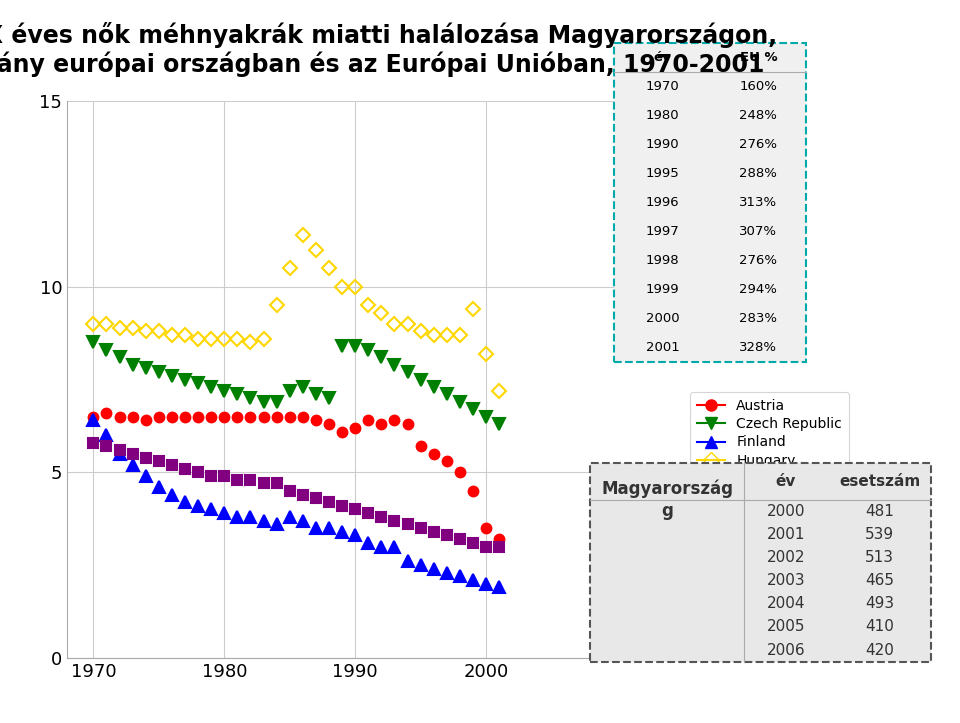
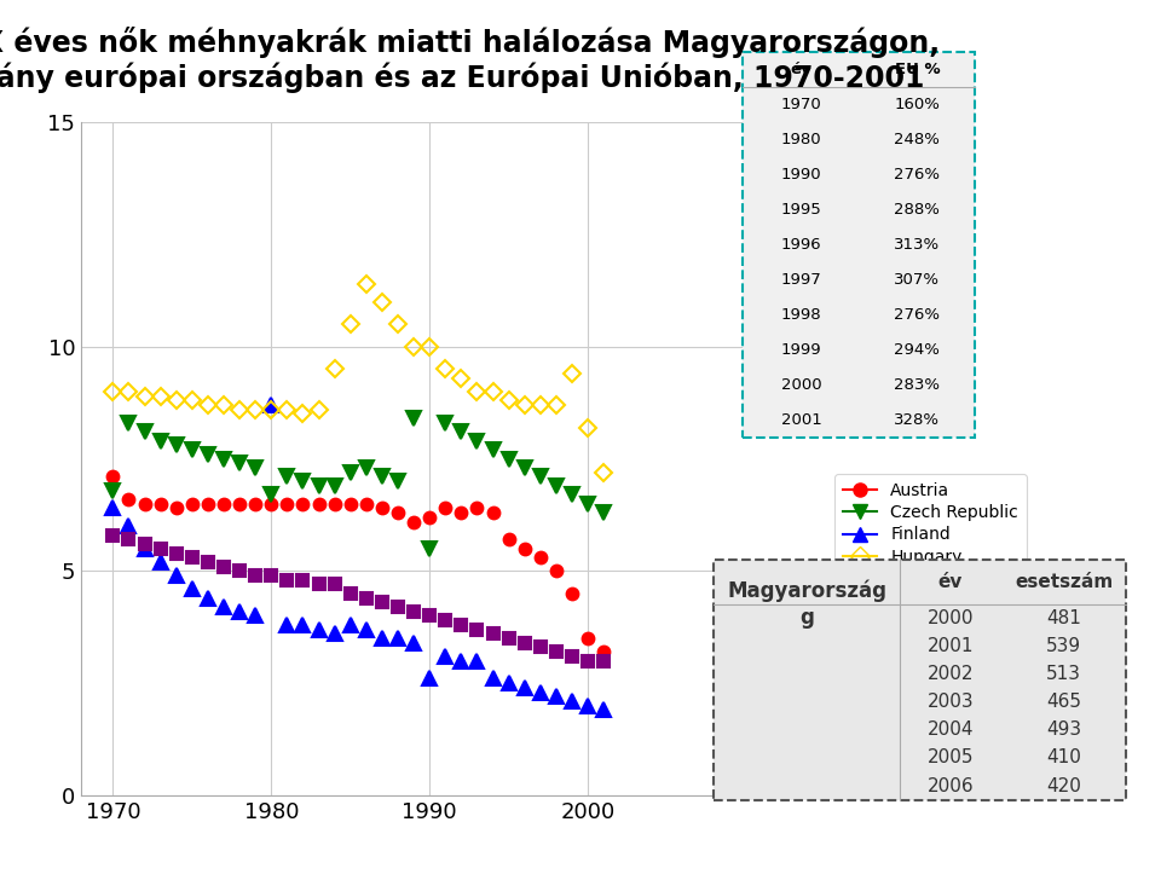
Austria/1970: 6.5 -> 7.1
Czech Republic/1970: 8.5 -> 6.8
Czech Republic/1980: 7.2 -> 6.7
Finland/1980: 3.9 -> 8.7
Czech Republic/1990: 8.4 -> 5.5
Finland/1990: 3.3 -> 2.6
